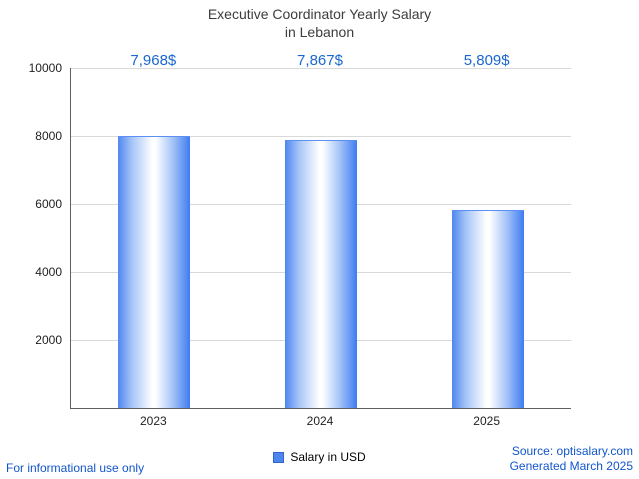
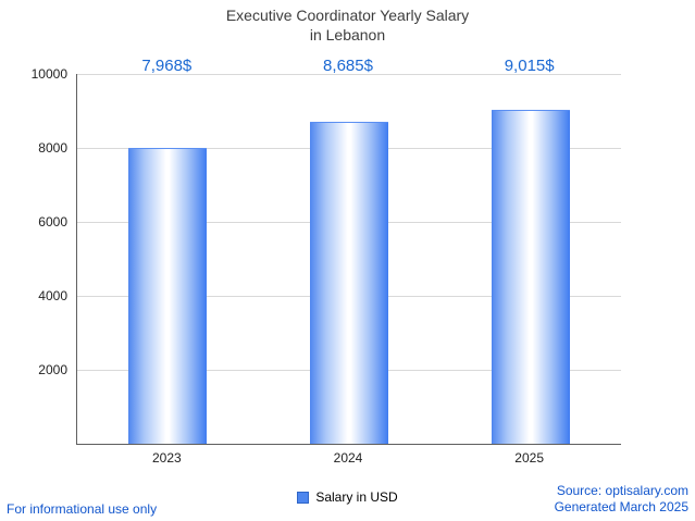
2024: 7,867 -> 8,685
2025: 5,809 -> 9,015
